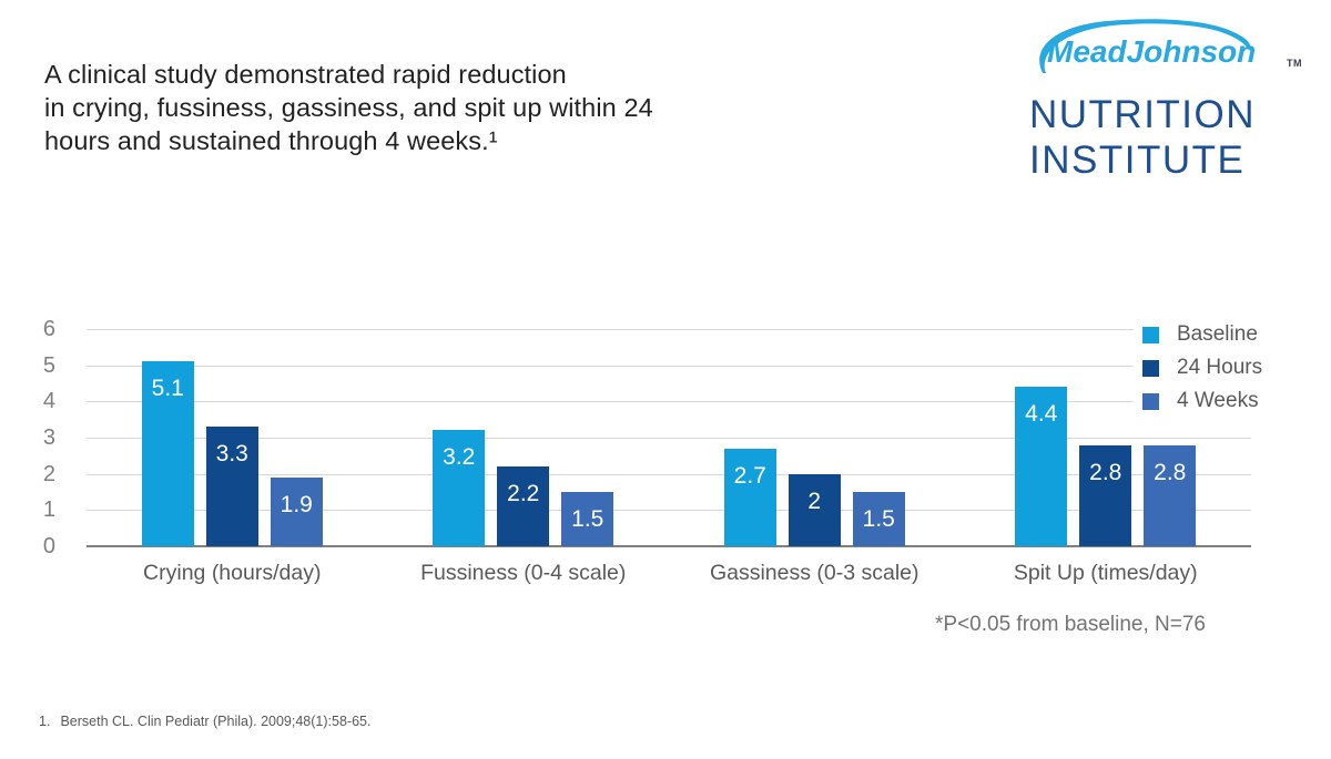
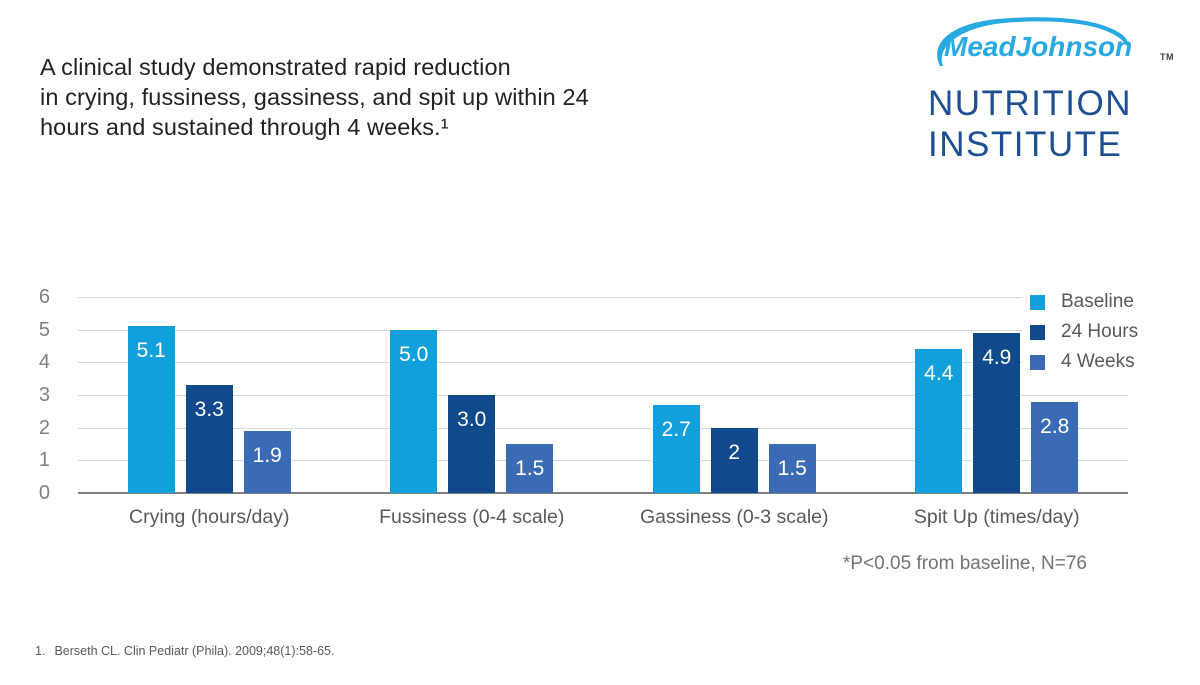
Baseline/Fussiness (0-4 scale): 3.2 -> 5.0
24 Hours/Fussiness (0-4 scale): 2.2 -> 3.0
24 Hours/Spit Up (times/day): 2.8 -> 4.9
